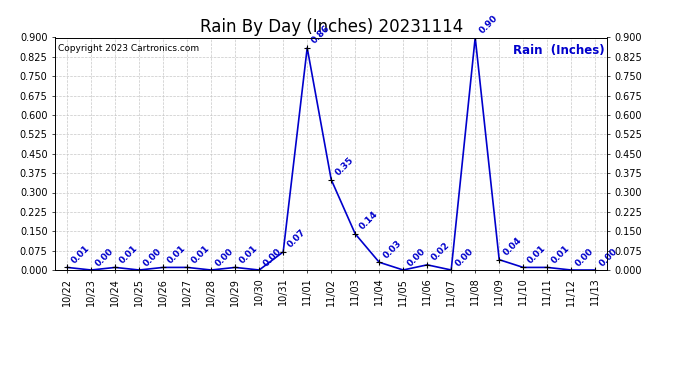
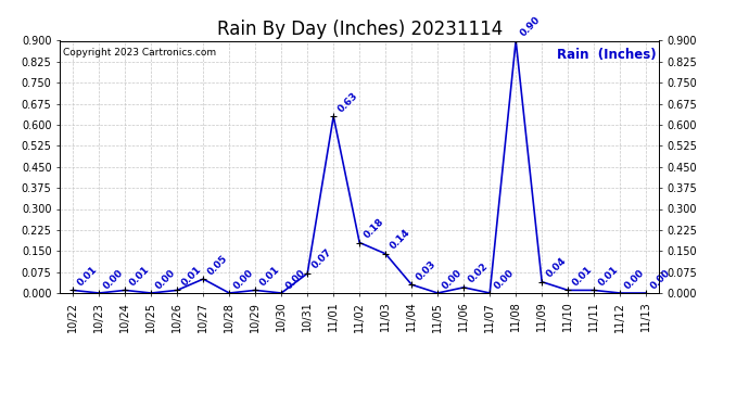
10/27: 0.01 -> 0.05
11/01: 0.86 -> 0.63
11/02: 0.35 -> 0.18
